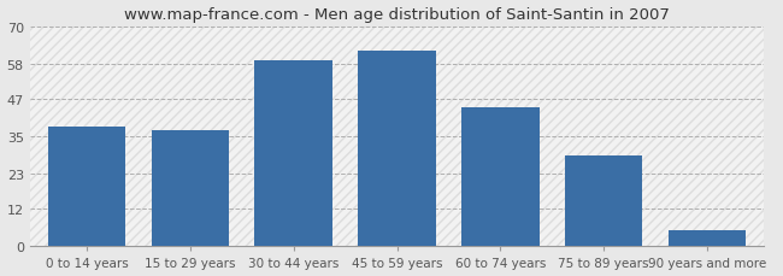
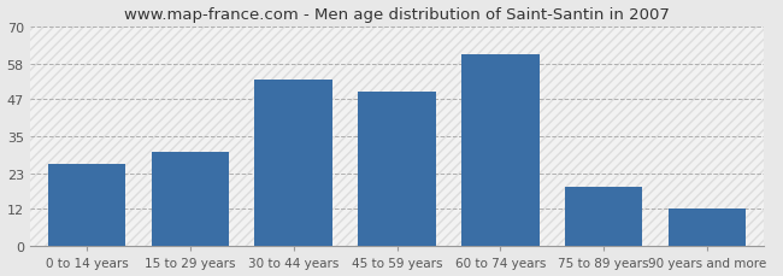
0 to 14 years: 38 -> 26
15 to 29 years: 37 -> 30
30 to 44 years: 59 -> 53
45 to 59 years: 62 -> 49
60 to 74 years: 44 -> 61
75 to 89 years: 29 -> 19
90 years and more: 5 -> 12
